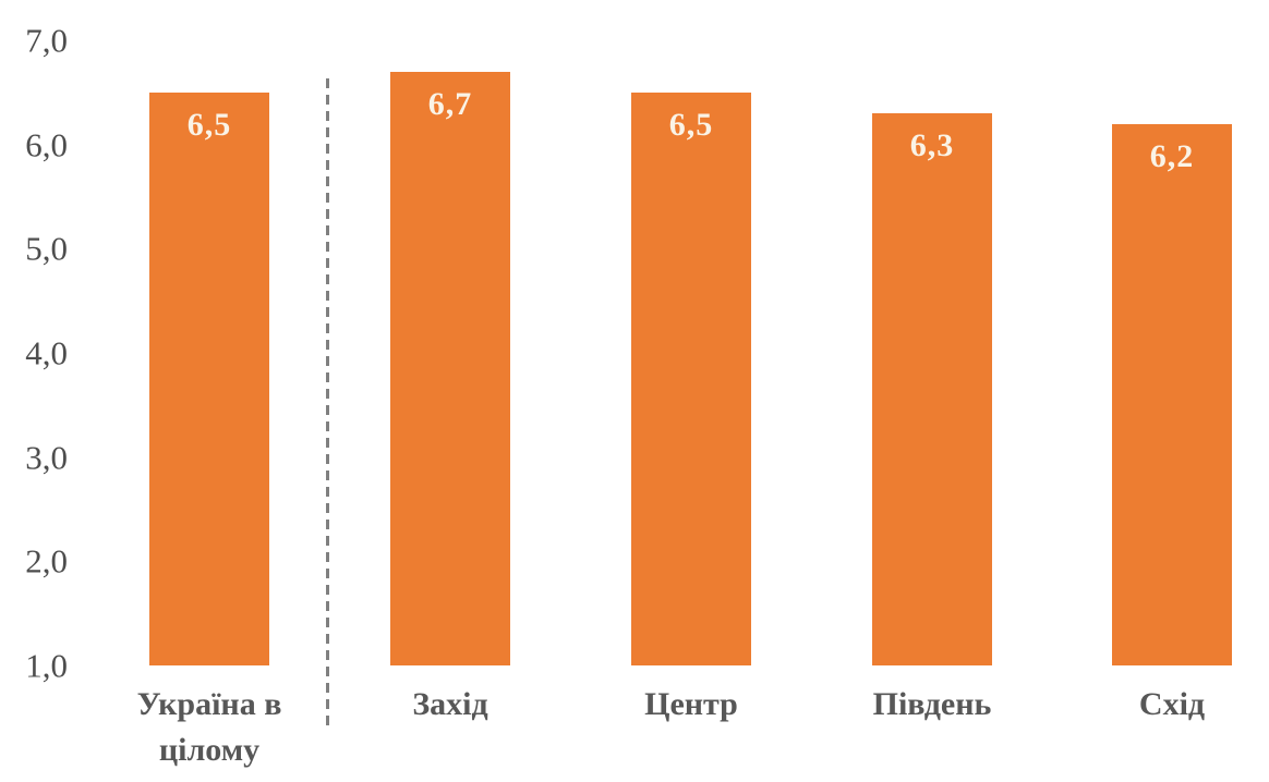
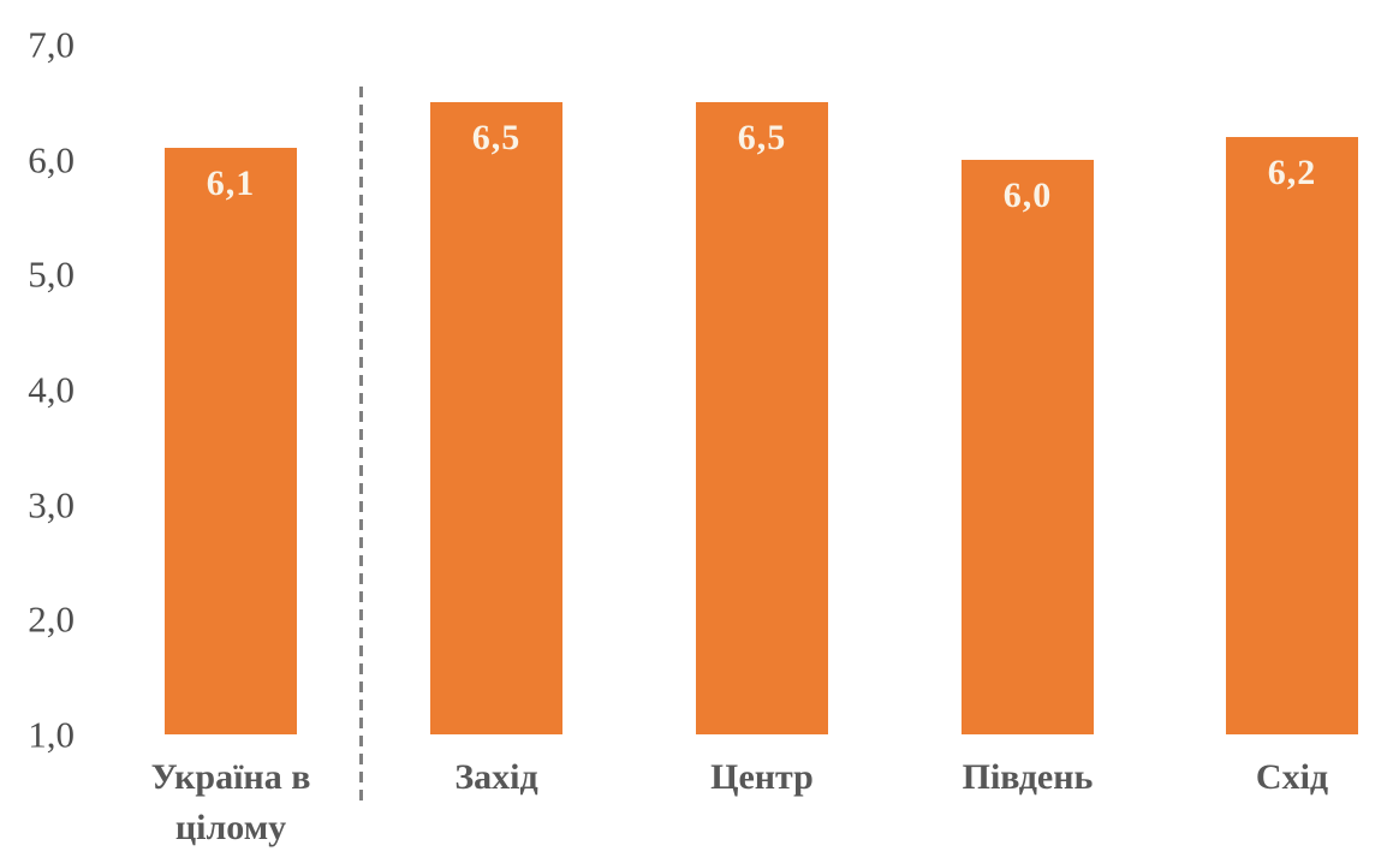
Україна в цілому: 6,5 -> 6,1
Захід: 6,7 -> 6,5
Південь: 6,3 -> 6,0
